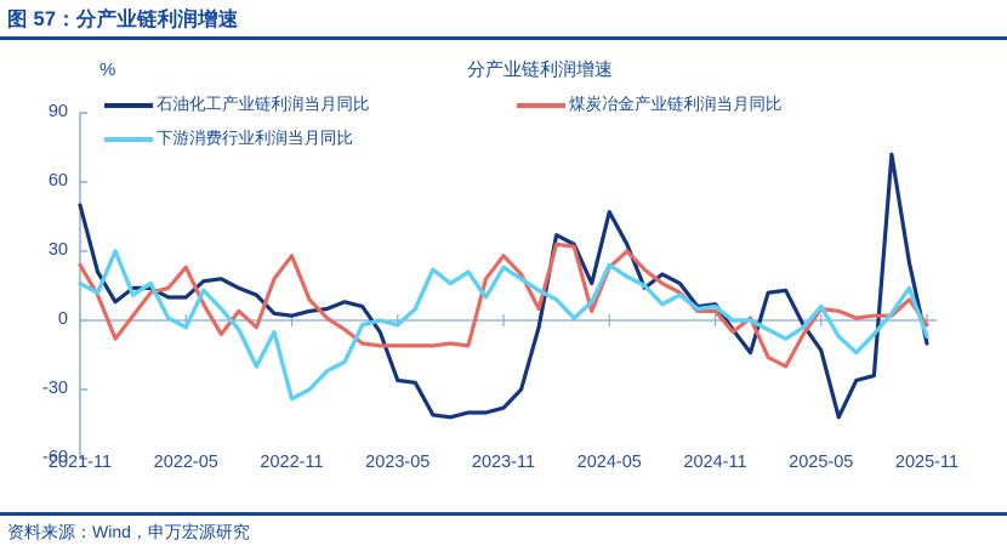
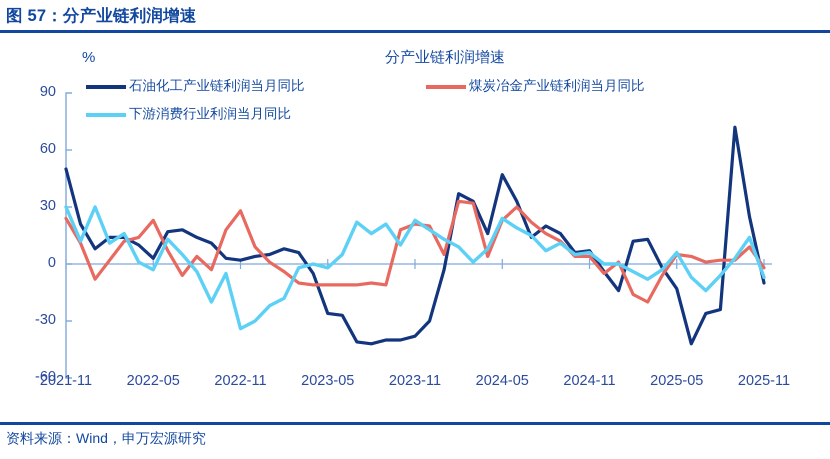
下游消费行业利润当月同比/2021-11: 16 -> 30
石油化工产业链利润当月同比/2022-05: 10 -> 3
煤炭冶金产业链利润当月同比/2023-11: 28 -> 21
